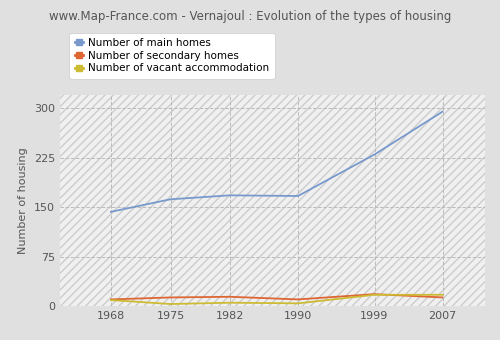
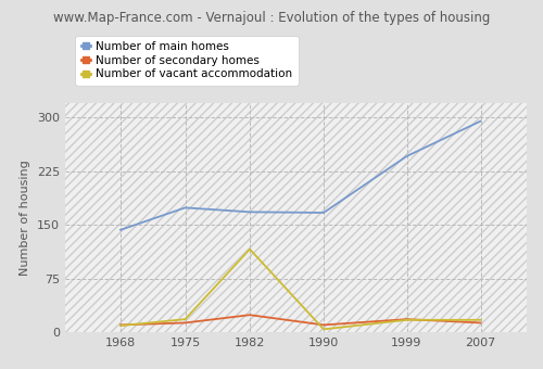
Number of main homes/1975: 162 -> 174
Number of vacant accommodation/1975: 3 -> 18
Number of secondary homes/1982: 14 -> 24
Number of vacant accommodation/1982: 5 -> 116
Number of main homes/1999: 230 -> 246
